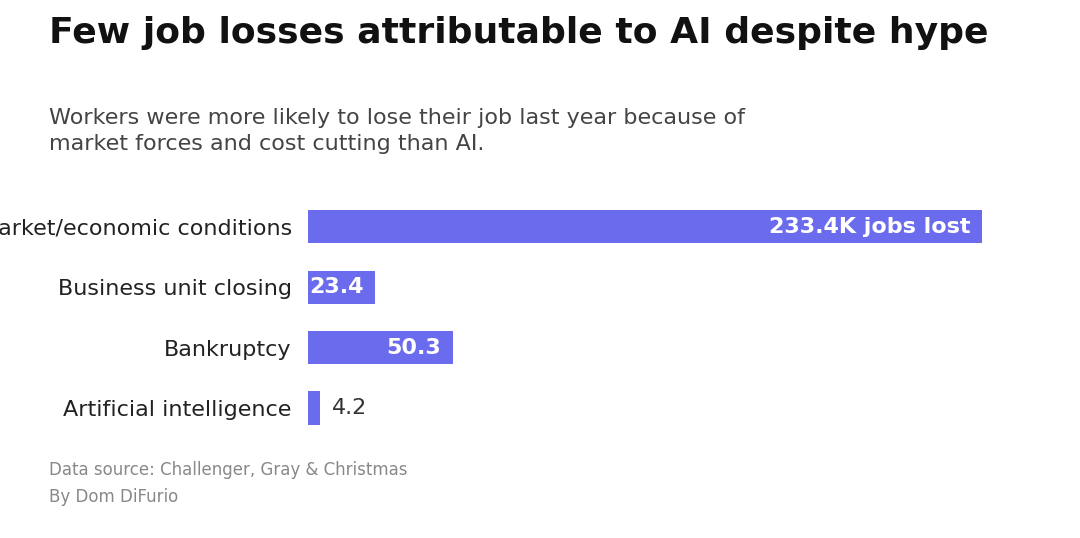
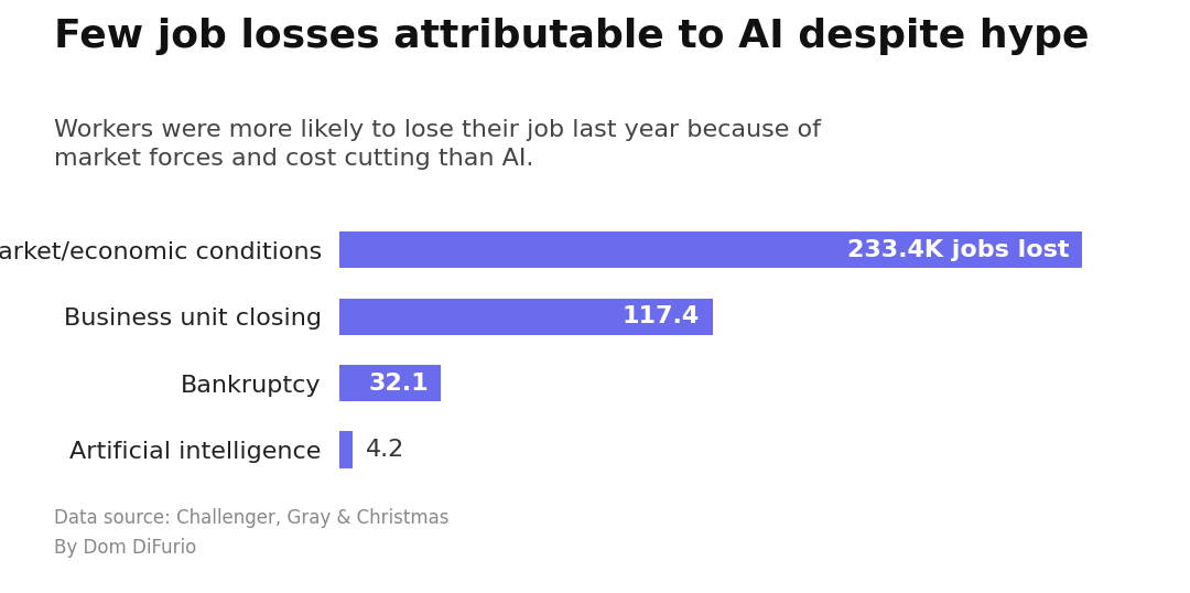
Business unit closing: 23.4 -> 117.4
Bankruptcy: 50.3 -> 32.1
